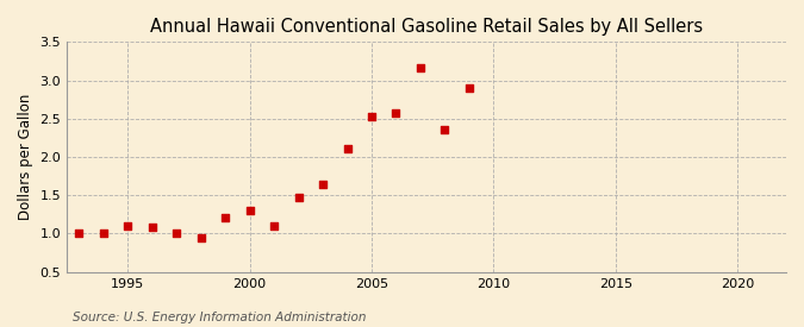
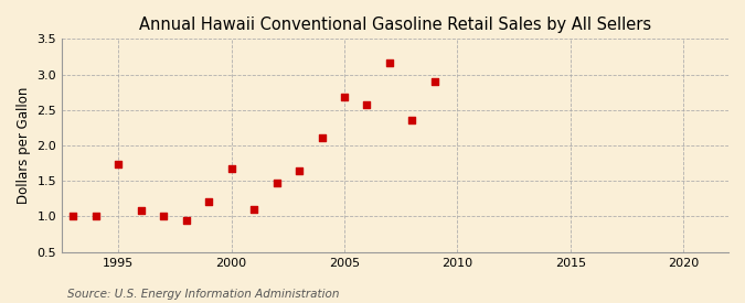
1995: 1.10 -> 1.74
2000: 1.30 -> 1.68
2005: 2.53 -> 2.68
